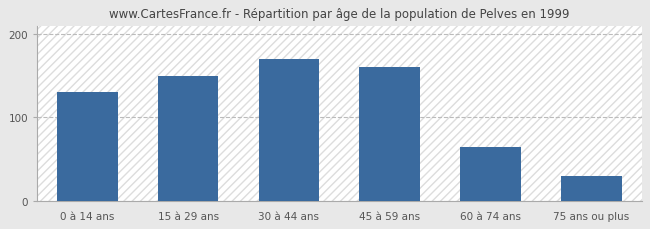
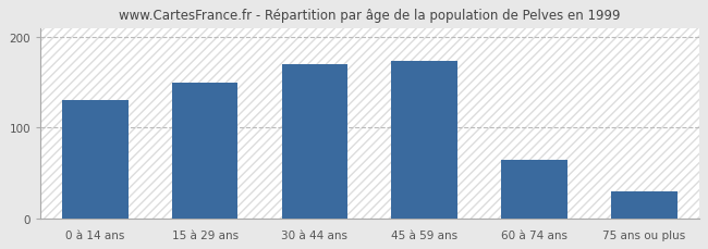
45 à 59 ans: 160 -> 174
